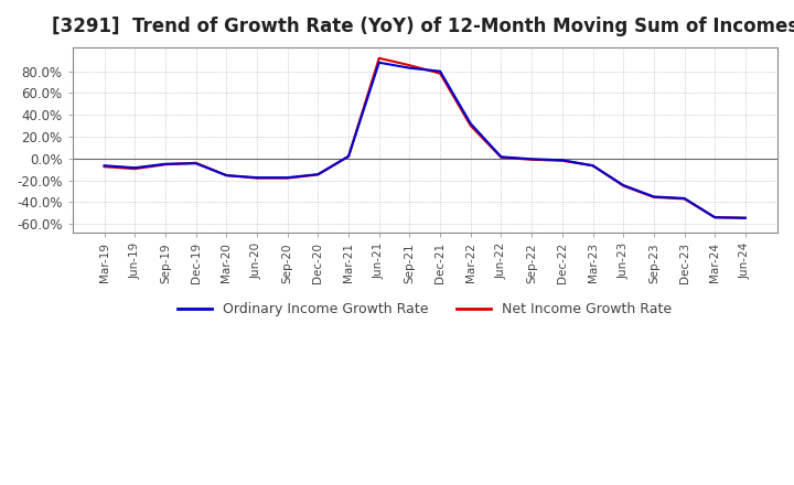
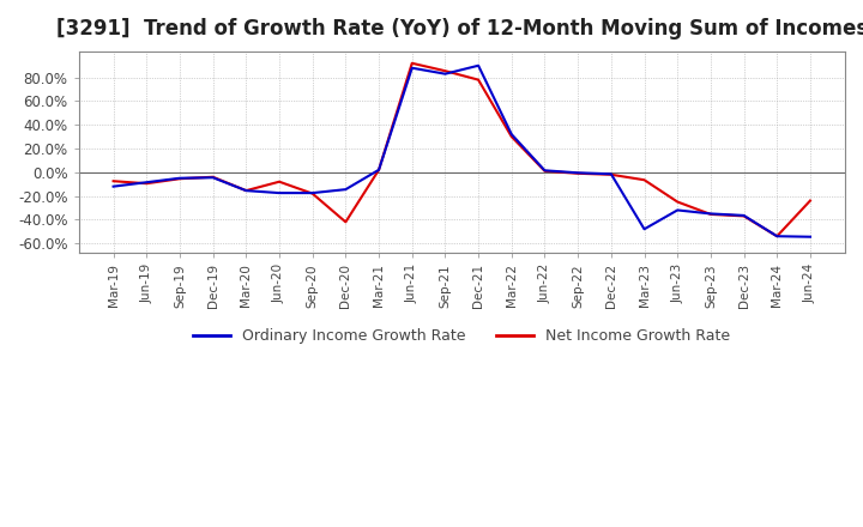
Ordinary Income Growth Rate/Mar-19: -7% -> -12%
Net Income Growth Rate/Jun-20: -18% -> -8%
Net Income Growth Rate/Dec-20: -15% -> -42%
Ordinary Income Growth Rate/Dec-21: 80% -> 90%
Ordinary Income Growth Rate/Mar-23: -7% -> -48%
Ordinary Income Growth Rate/Jun-23: -24% -> -32%
Net Income Growth Rate/Jun-24: -55% -> -24%
